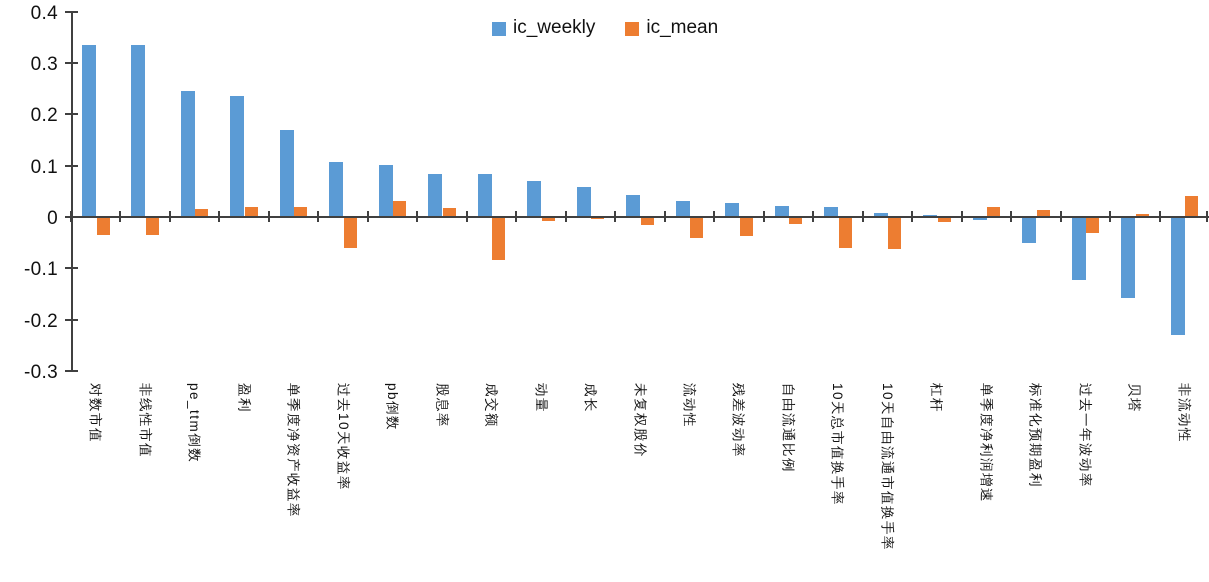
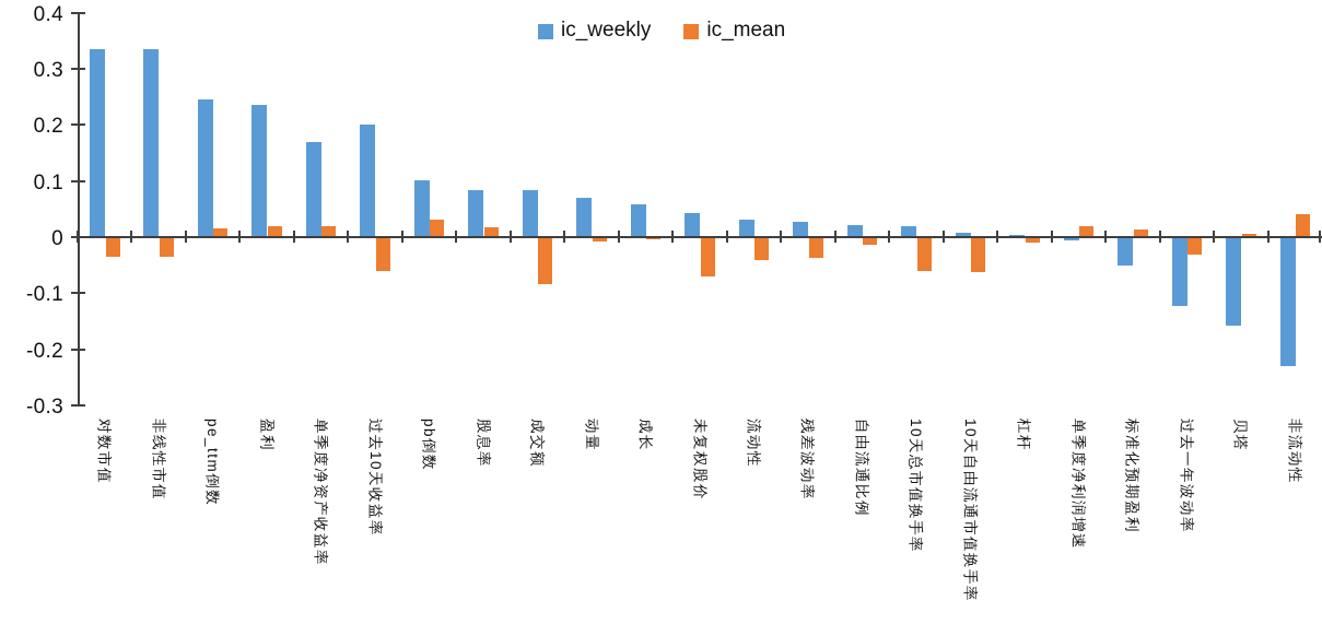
ic_weekly/过去10天收益率: 0.11 -> 0.20
ic_mean/未复权股价: -0.01 -> -0.07
